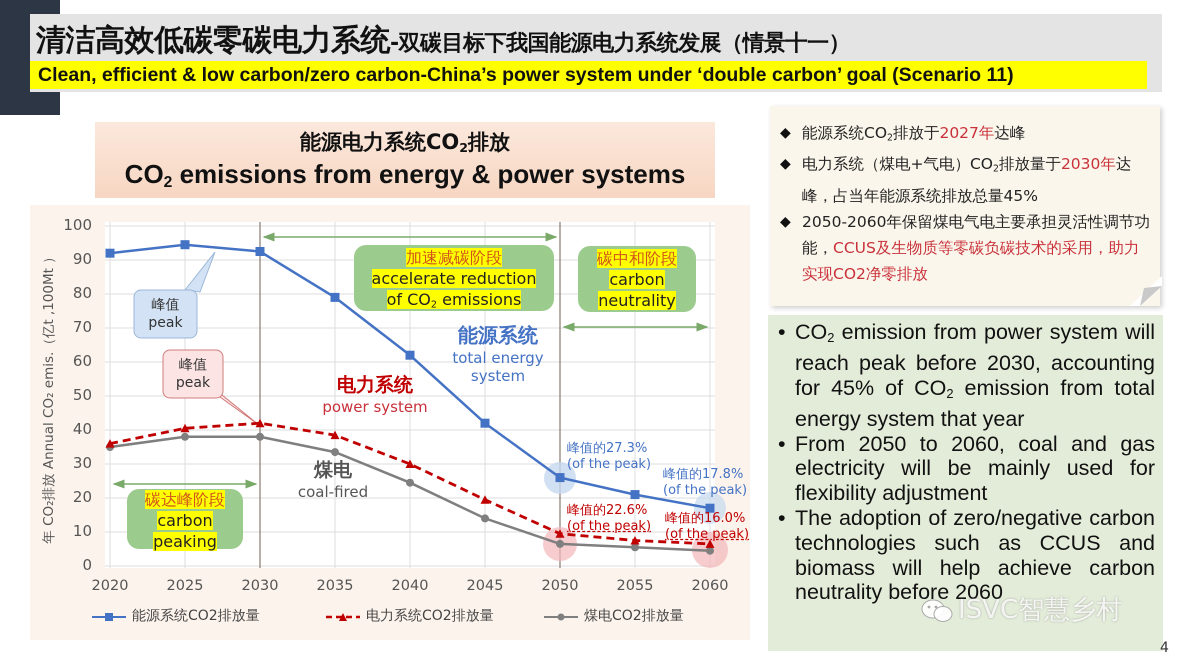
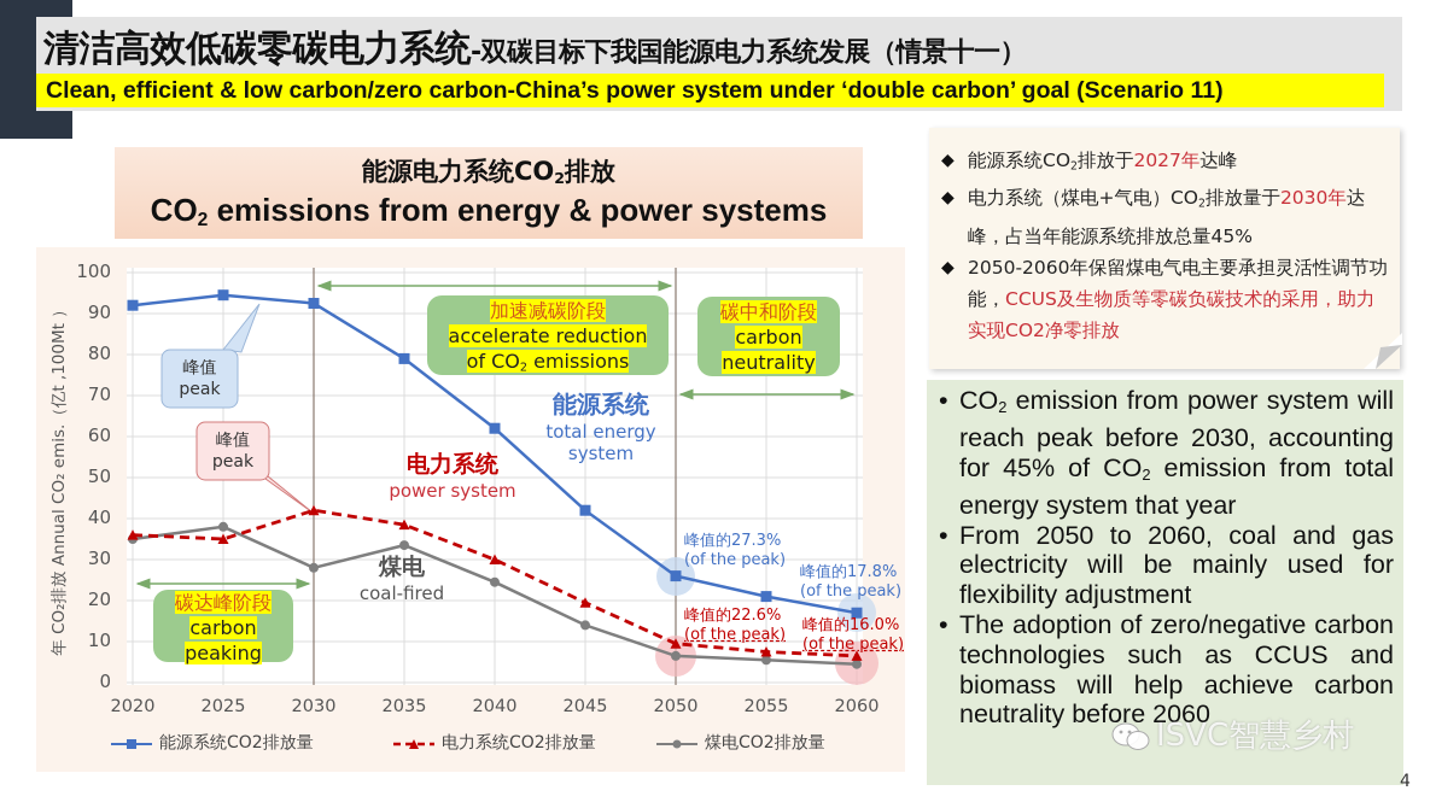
电力系统CO2排放量/2025: 40 -> 35
煤电CO2排放量/2030: 38 -> 28
